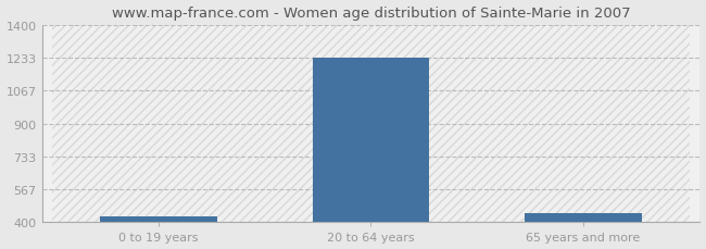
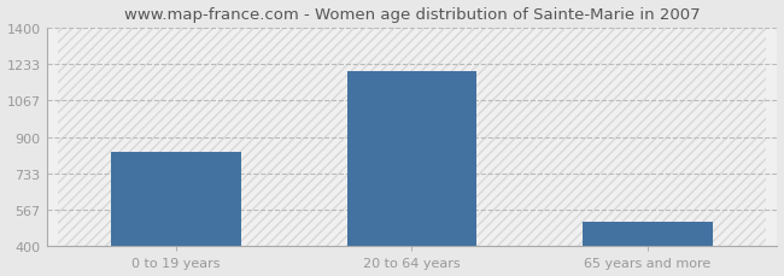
0 to 19 years: 430 -> 830
20 to 64 years: 1230 -> 1200
65 years and more: 450 -> 510
